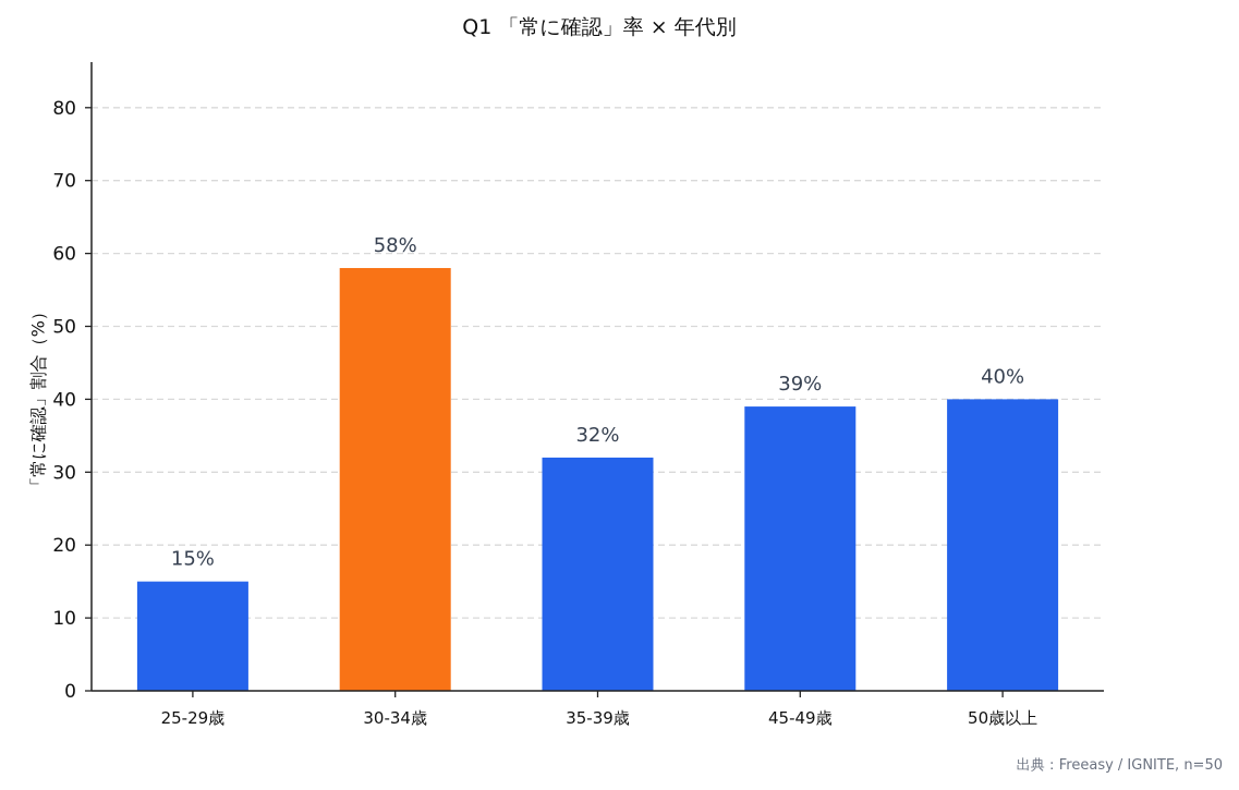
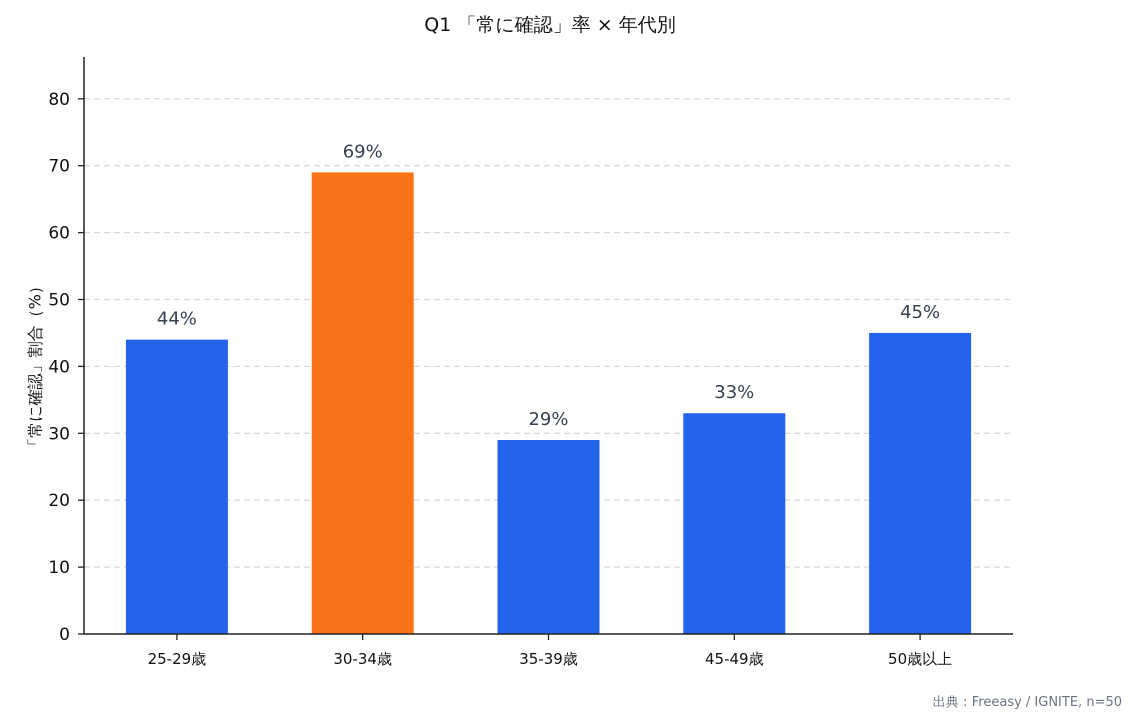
25-29歳: 15% -> 44%
30-34歳: 58% -> 69%
35-39歳: 32% -> 29%
45-49歳: 39% -> 33%
50歳以上: 40% -> 45%
